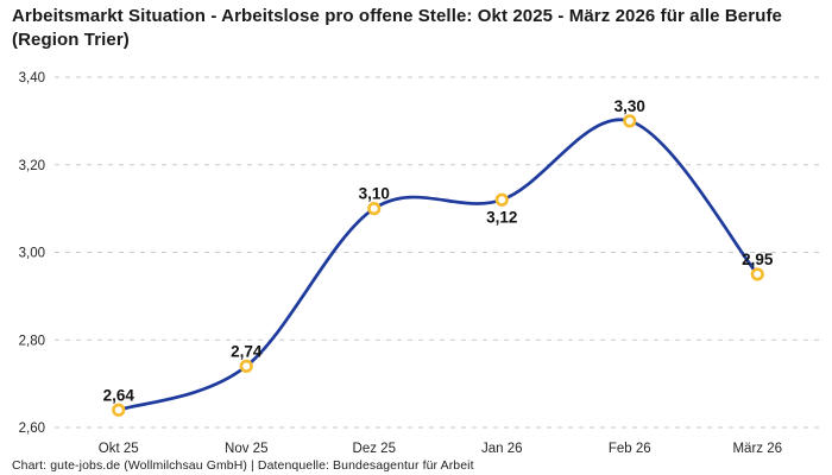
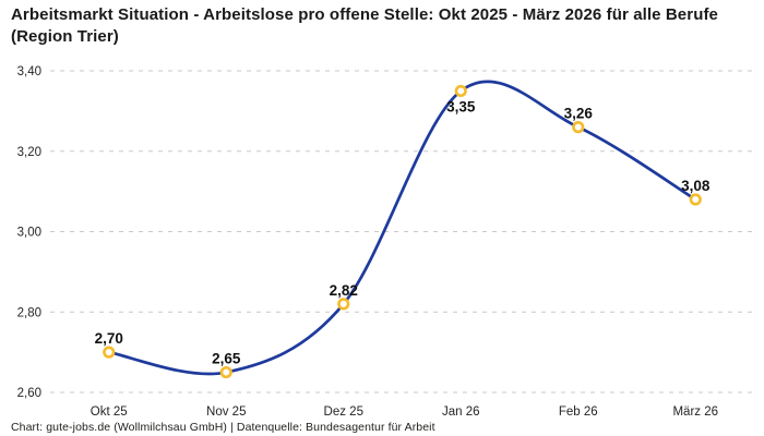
Okt 25: 2,64 -> 2,70
Nov 25: 2,74 -> 2,65
Dez 25: 3,10 -> 2,82
Jan 26: 3,12 -> 3,35
Feb 26: 3,30 -> 3,26
März 26: 2,95 -> 3,08
